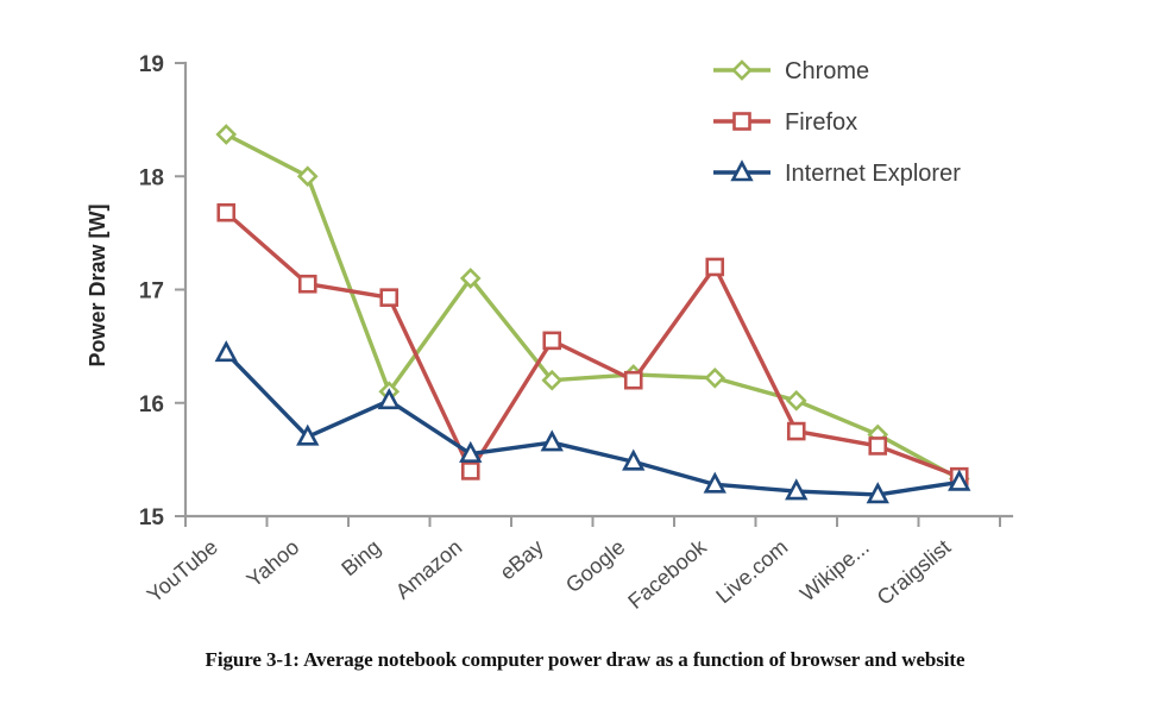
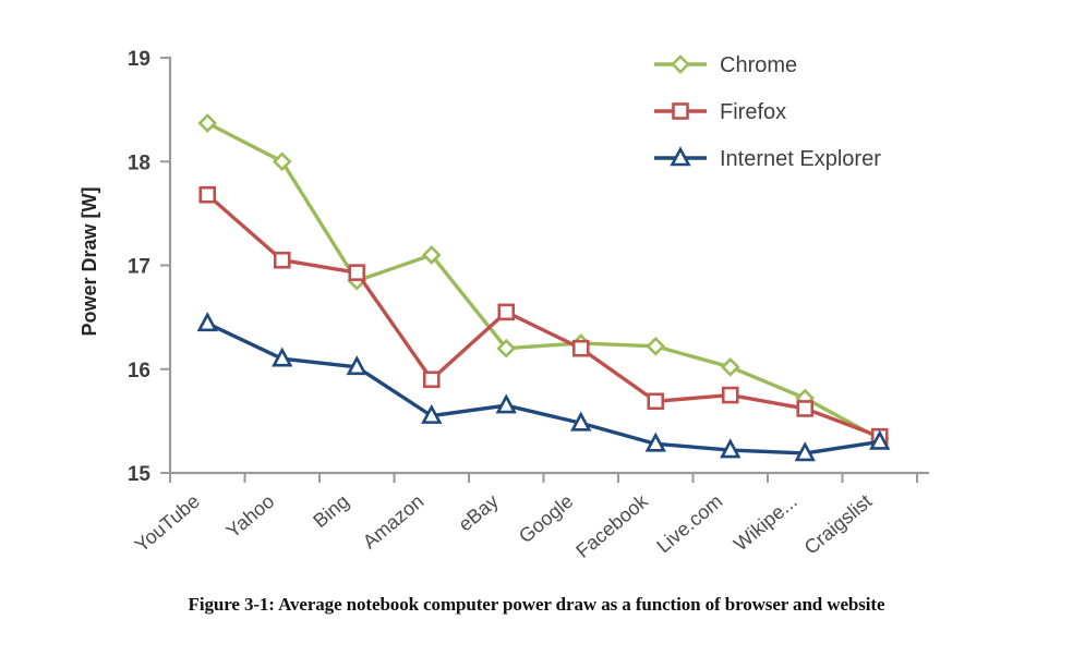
Internet Explorer/Yahoo: 15.7 -> 16.1
Chrome/Bing: 16.1 -> 16.9
Firefox/Amazon: 15.4 -> 15.9
Firefox/Facebook: 17.2 -> 15.7
